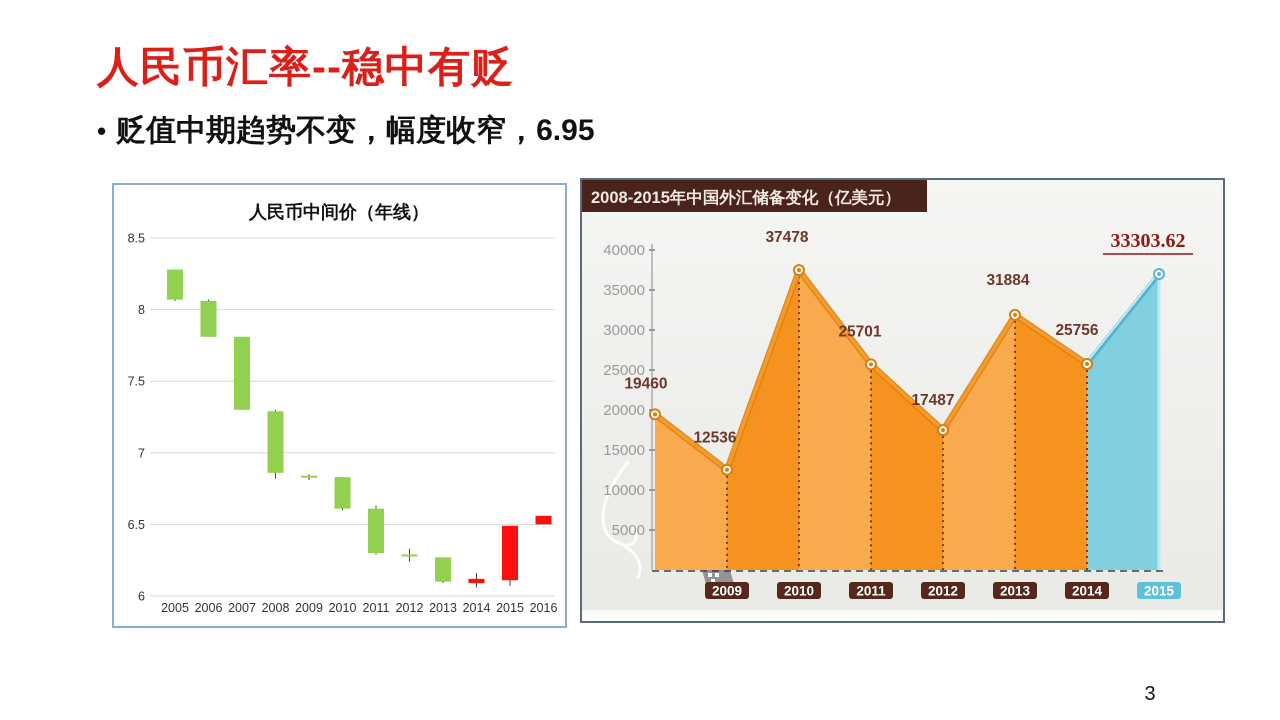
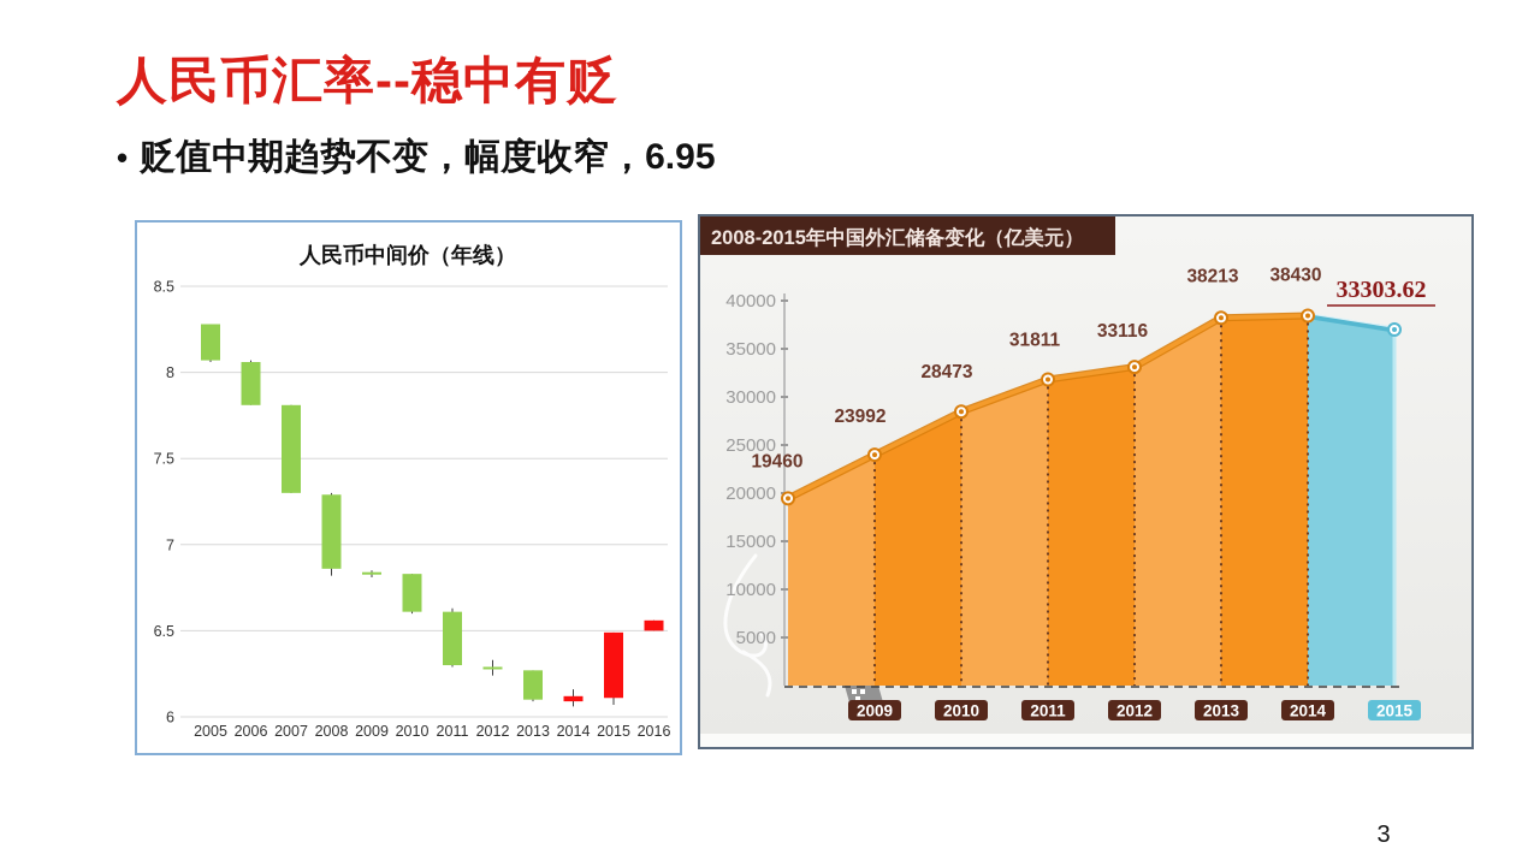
2008-2015年中国外汇储备变化（亿美元）/2009: 12536 -> 23992
2008-2015年中国外汇储备变化（亿美元）/2010: 37478 -> 28473
2008-2015年中国外汇储备变化（亿美元）/2011: 25701 -> 31811
2008-2015年中国外汇储备变化（亿美元）/2012: 17487 -> 33116
2008-2015年中国外汇储备变化（亿美元）/2013: 31884 -> 38213
2008-2015年中国外汇储备变化（亿美元）/2014: 25756 -> 38430
